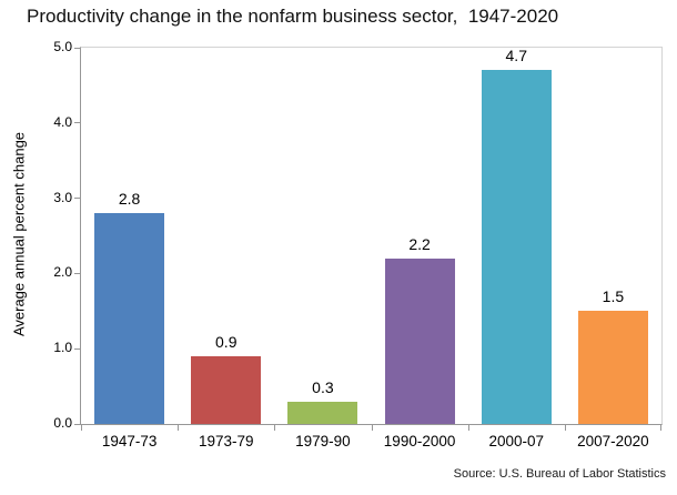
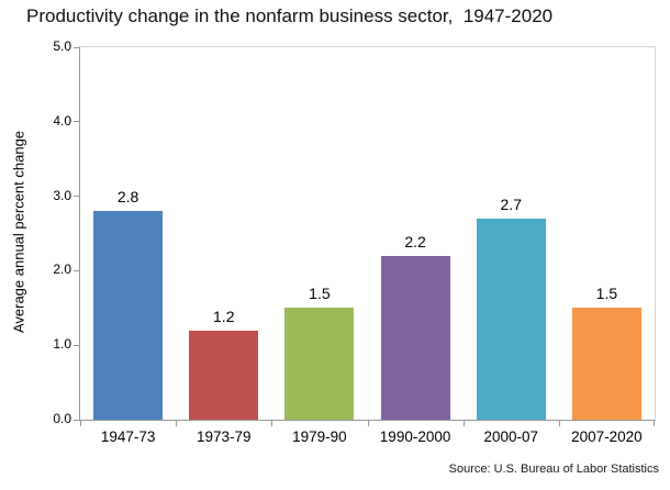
1973-79: 0.9 -> 1.2
1979-90: 0.3 -> 1.5
2000-07: 4.7 -> 2.7
